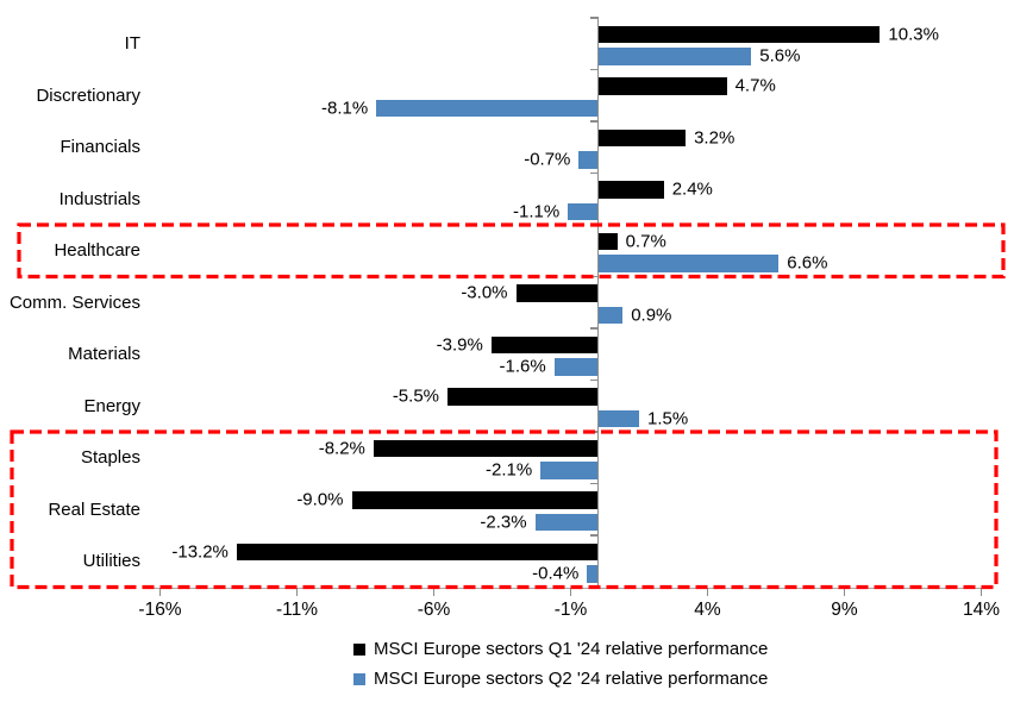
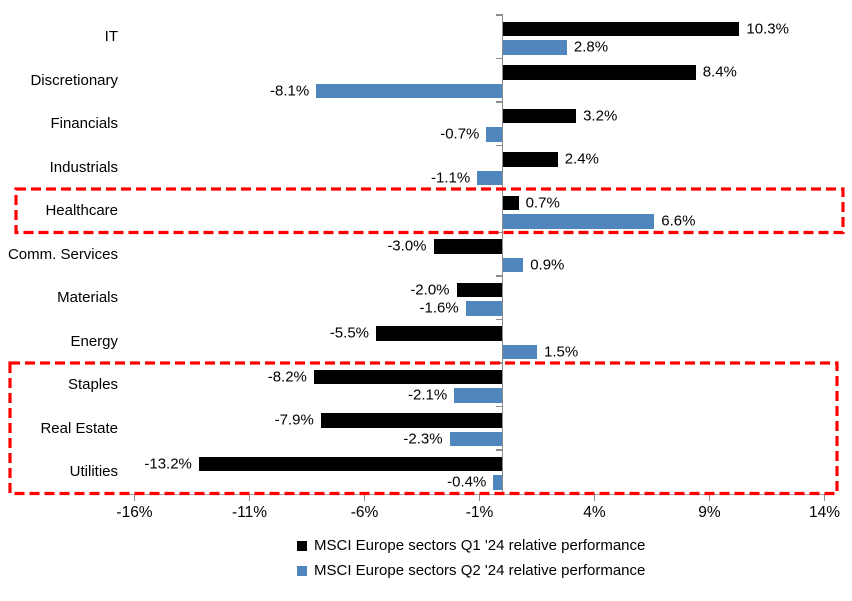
MSCI Europe sectors Q2 '24 relative performance/IT: 5.6% -> 2.8%
MSCI Europe sectors Q1 '24 relative performance/Discretionary: 4.7% -> 8.4%
MSCI Europe sectors Q1 '24 relative performance/Materials: -3.9% -> -2.0%
MSCI Europe sectors Q1 '24 relative performance/Real Estate: -9.0% -> -7.9%
